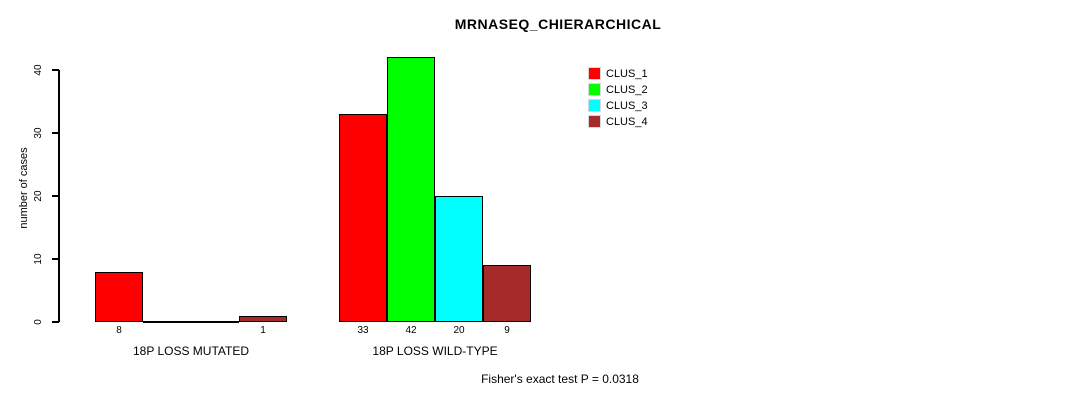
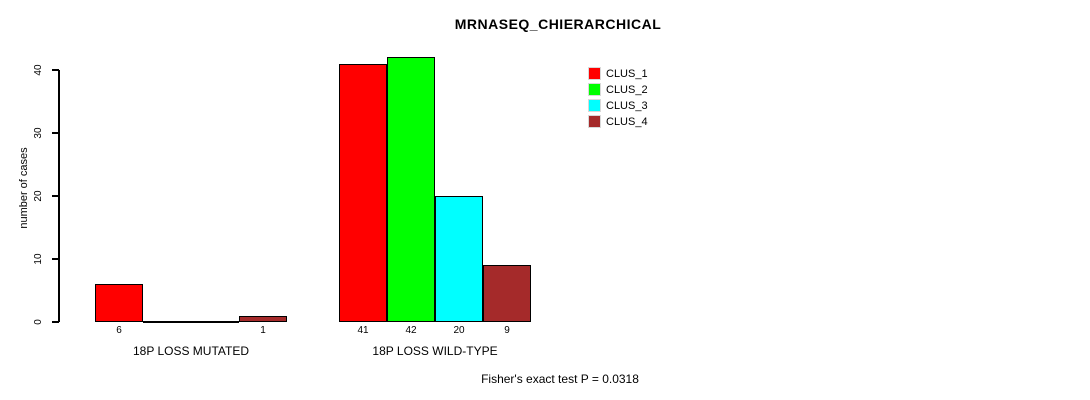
CLUS_1/18P LOSS MUTATED: 8 -> 6
CLUS_1/18P LOSS WILD-TYPE: 33 -> 41
